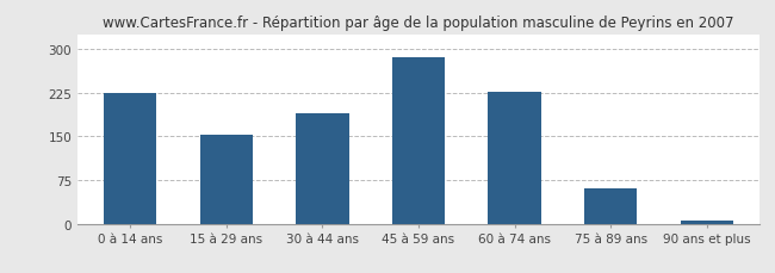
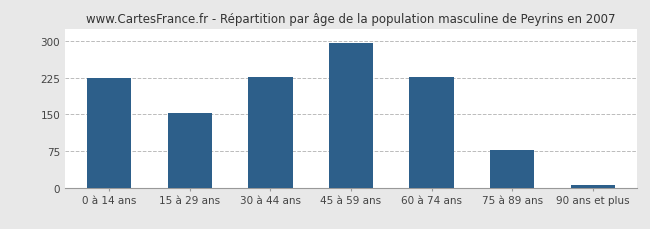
30 à 44 ans: 190 -> 226
45 à 59 ans: 285 -> 297
75 à 89 ans: 60 -> 77
